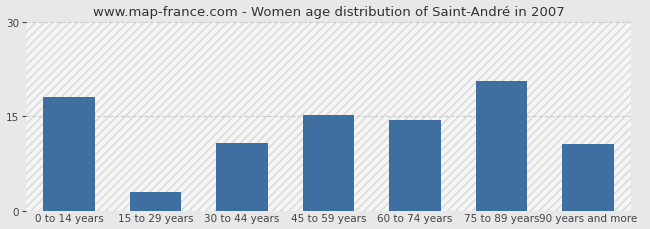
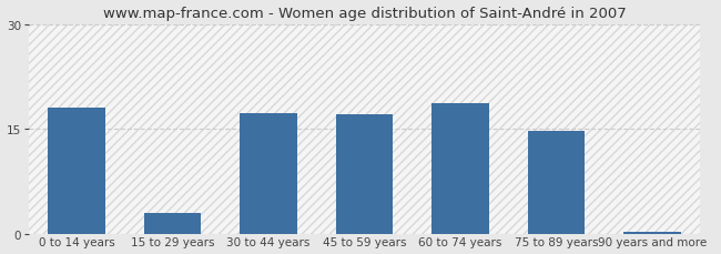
30 to 44 years: 10.8 -> 17.2
45 to 59 years: 15.2 -> 17.0
60 to 74 years: 14.4 -> 18.7
75 to 89 years: 20.6 -> 14.7
90 years and more: 10.6 -> 0.3
